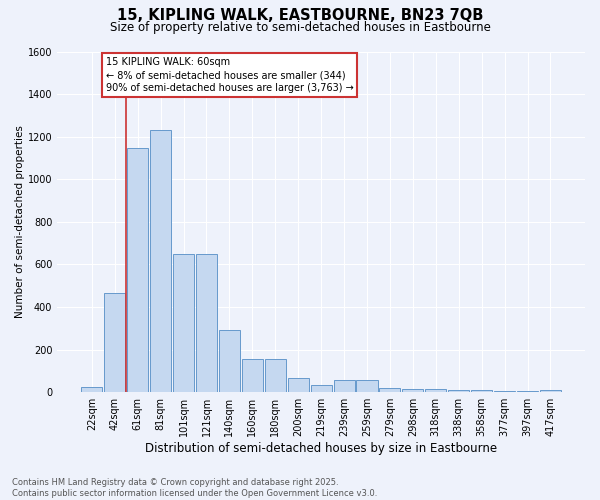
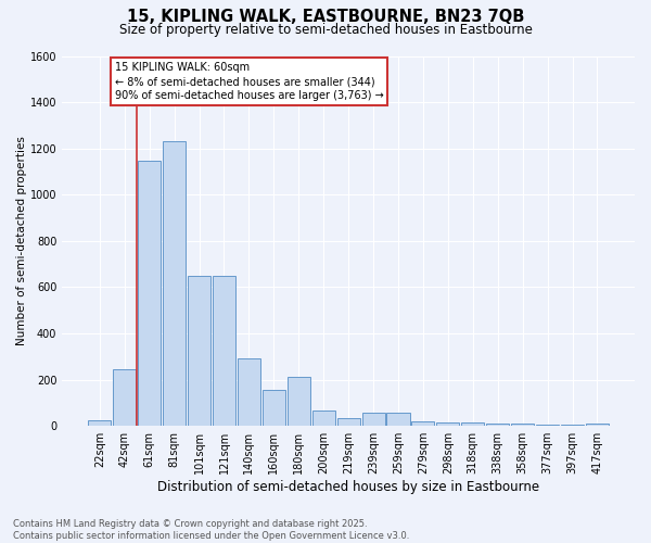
42sqm: 465 -> 245
180sqm: 155 -> 210
